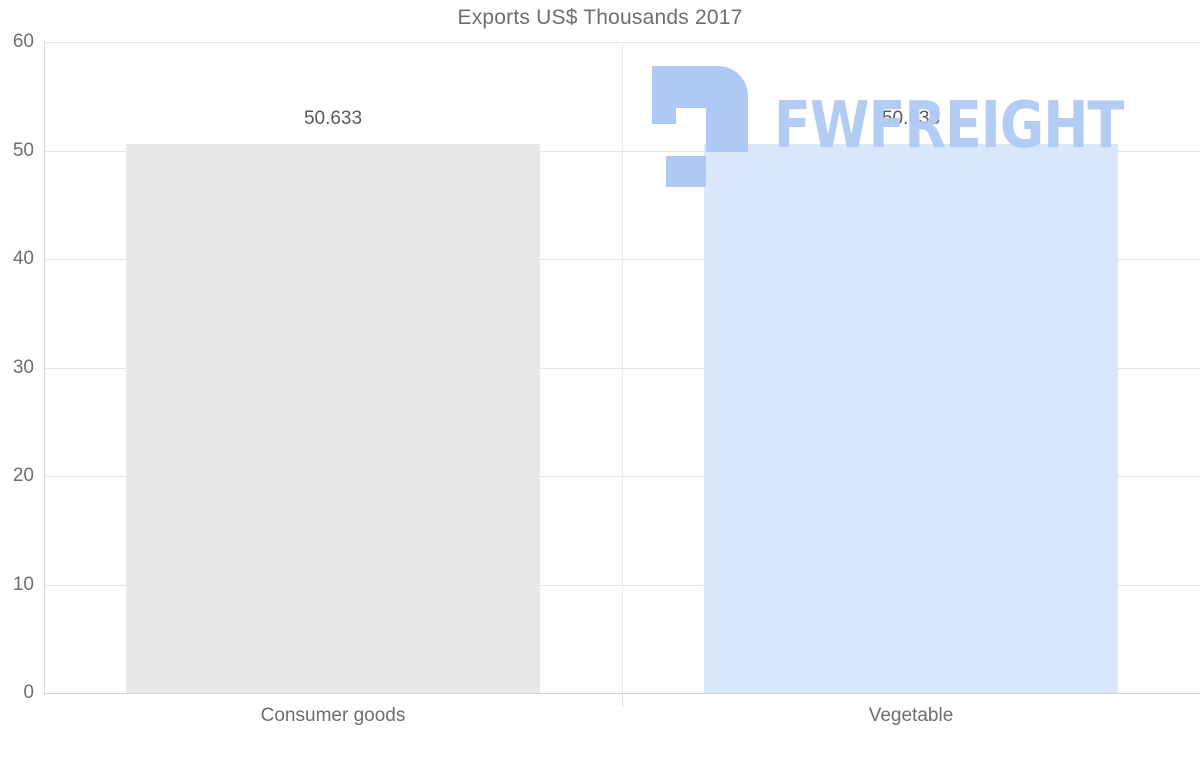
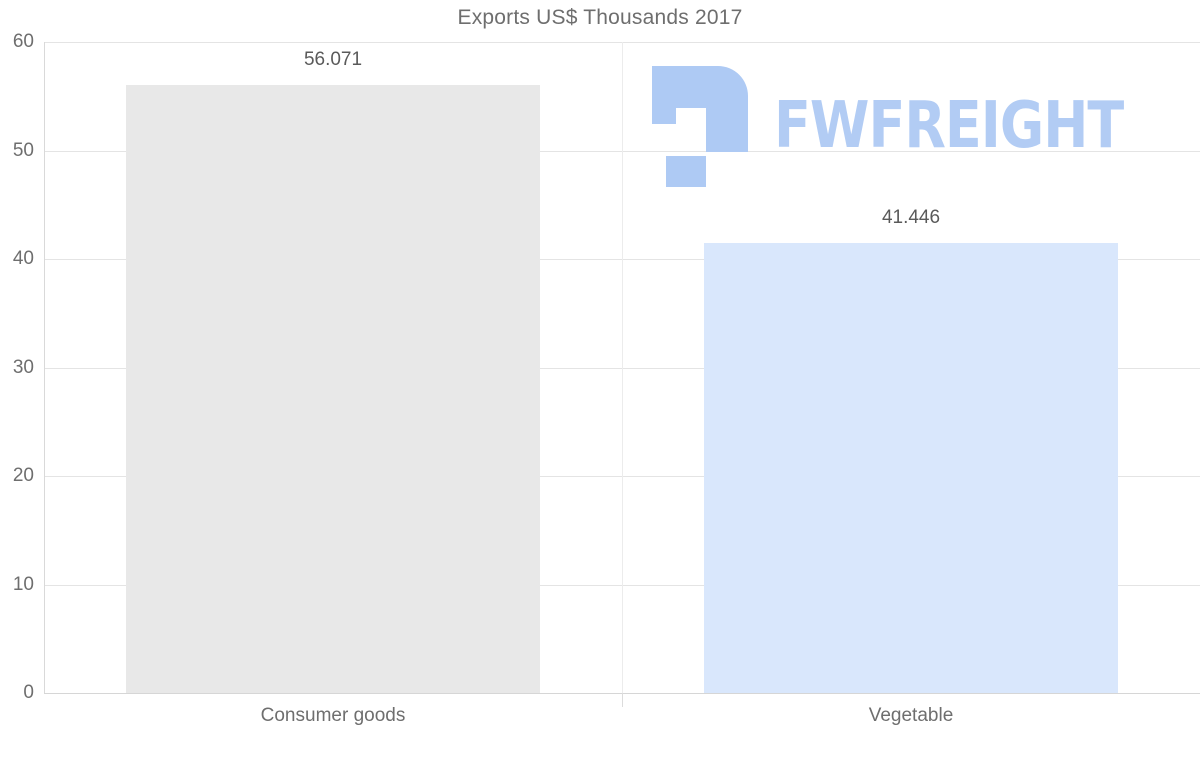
Consumer goods: 50.633 -> 56.071
Vegetable: 50.633 -> 41.446
